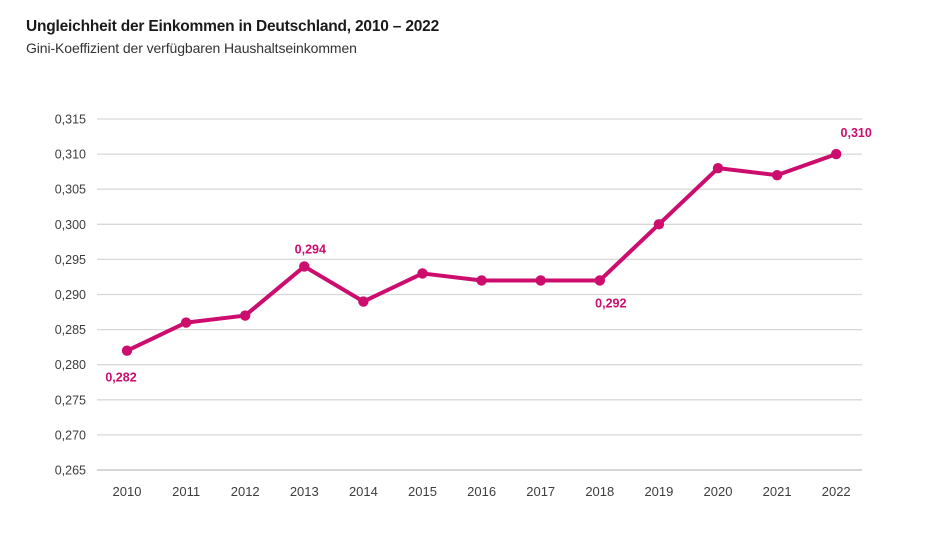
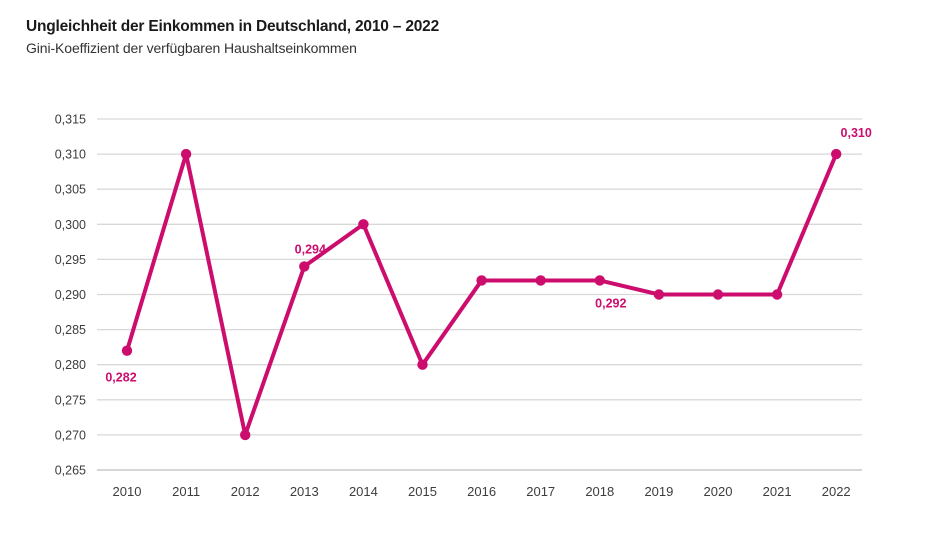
2011: 0,29 -> 0,31
2012: 0,29 -> 0,27
2014: 0,29 -> 0,30
2015: 0,29 -> 0,28
2019: 0,30 -> 0,29
2020: 0,31 -> 0,29
2021: 0,31 -> 0,29
